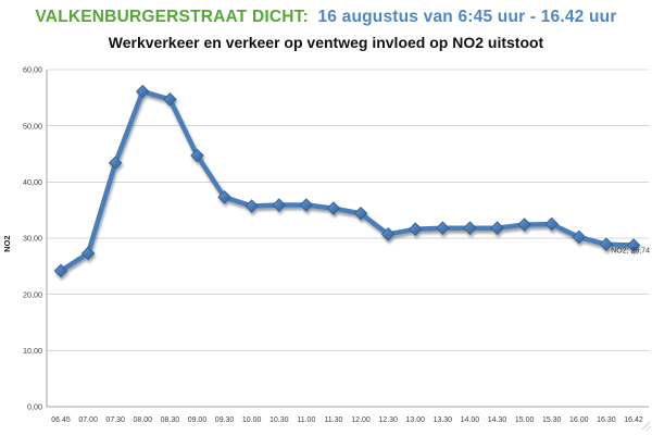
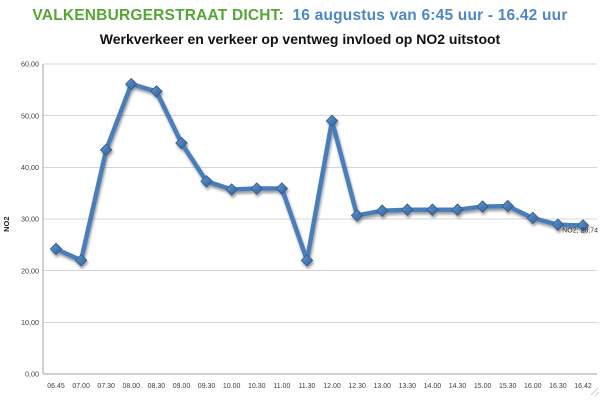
07.00: 27 -> 22
11.30: 35 -> 22
12.00: 34 -> 49
